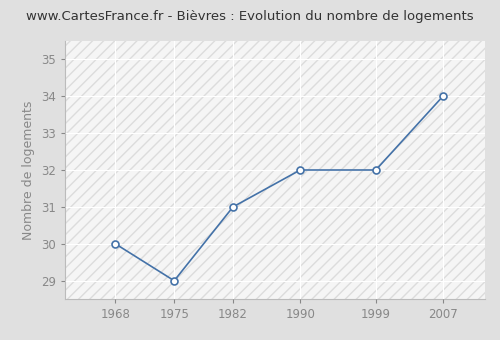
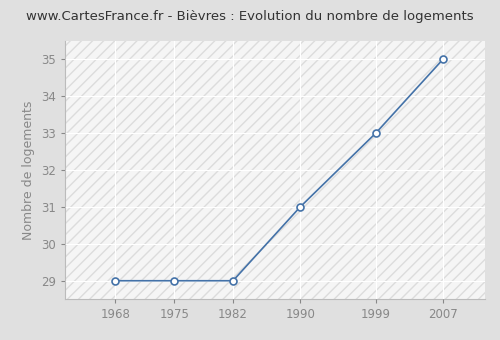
1968: 30 -> 29
1982: 31 -> 29
1990: 32 -> 31
1999: 32 -> 33
2007: 34 -> 35
